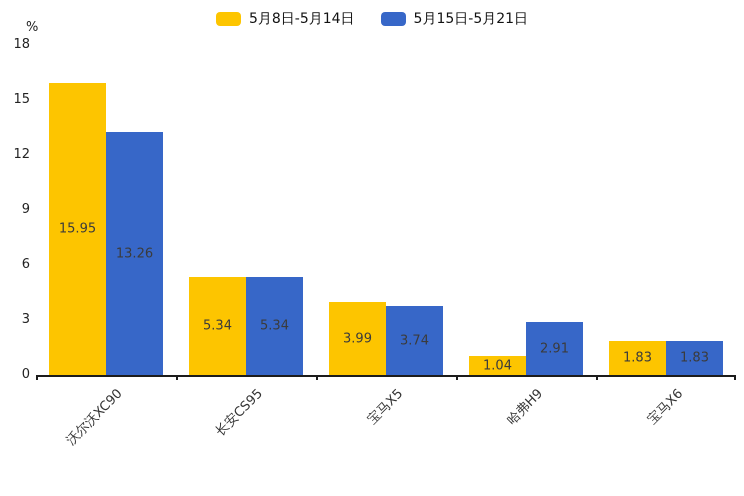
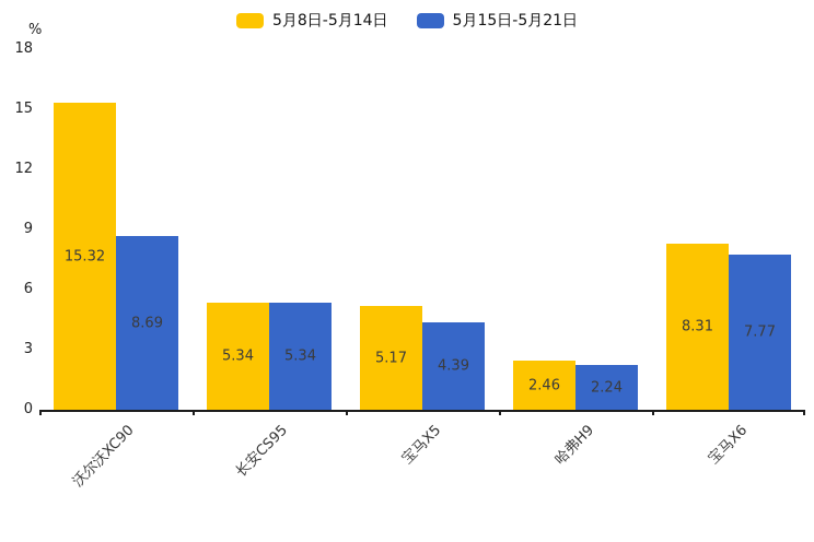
5月8日-5月14日/沃尔沃XC90: 15.95 -> 15.32
5月15日-5月21日/沃尔沃XC90: 13.26 -> 8.69
5月8日-5月14日/宝马X5: 3.99 -> 5.17
5月15日-5月21日/宝马X5: 3.74 -> 4.39
5月8日-5月14日/哈弗H9: 1.04 -> 2.46
5月15日-5月21日/哈弗H9: 2.91 -> 2.24
5月8日-5月14日/宝马X6: 1.83 -> 8.31
5月15日-5月21日/宝马X6: 1.83 -> 7.77
